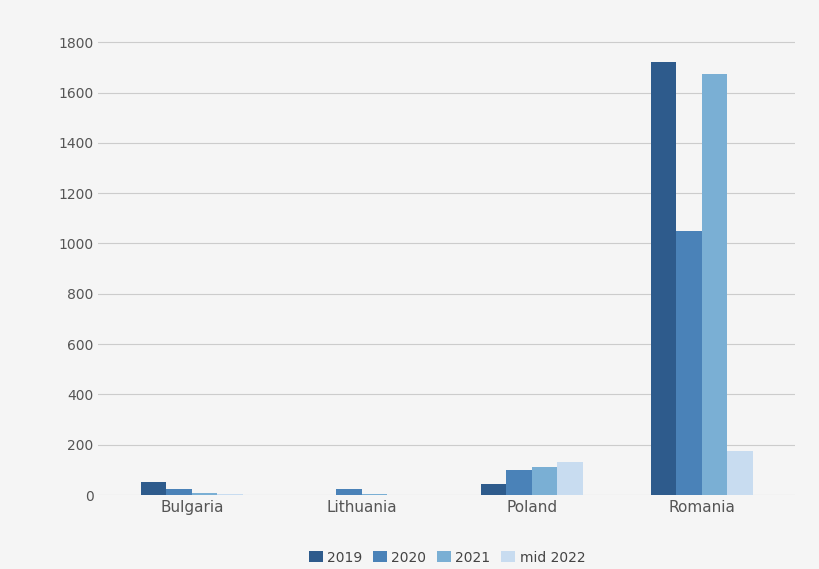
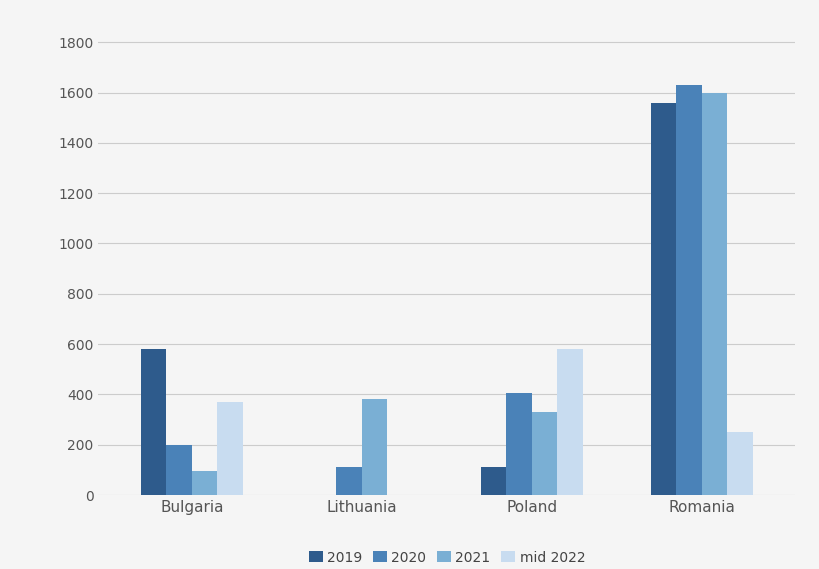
2019/Bulgaria: 50 -> 580
2020/Bulgaria: 25 -> 200
2021/Bulgaria: 10 -> 95
mid 2022/Bulgaria: 5 -> 370
2020/Lithuania: 22 -> 110
2021/Lithuania: 5 -> 380
2019/Poland: 45 -> 110
2020/Poland: 100 -> 405
2021/Poland: 110 -> 330
mid 2022/Poland: 130 -> 580
2019/Romania: 1720 -> 1560
2020/Romania: 1050 -> 1630
2021/Romania: 1675 -> 1600
mid 2022/Romania: 175 -> 250
